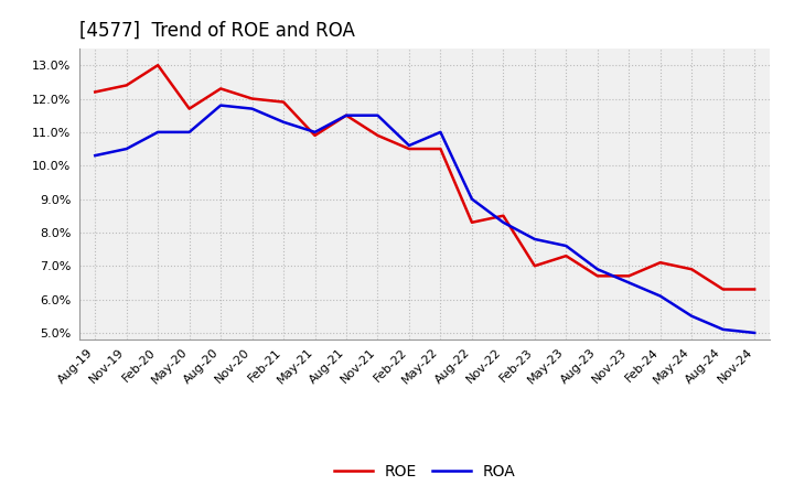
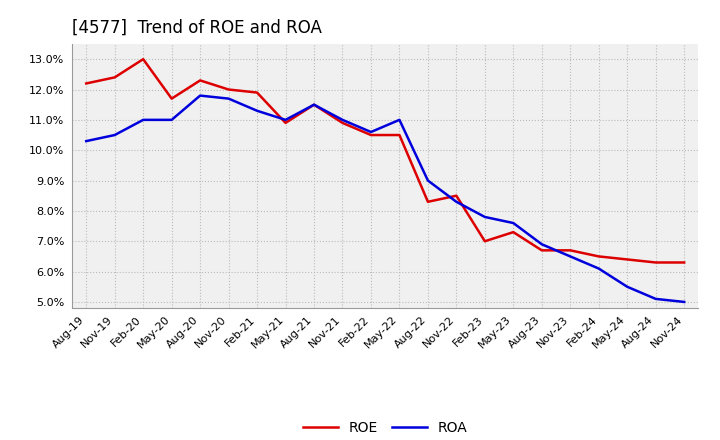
ROA/Nov-21: 11.5% -> 11.0%
ROE/Feb-24: 7.1% -> 6.5%
ROE/May-24: 6.9% -> 6.4%
